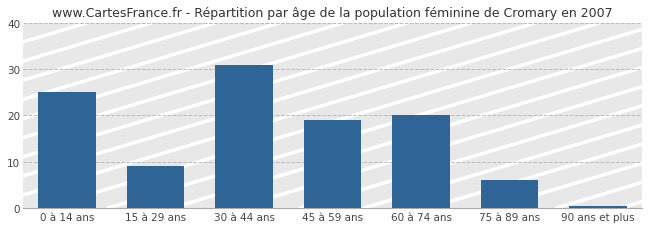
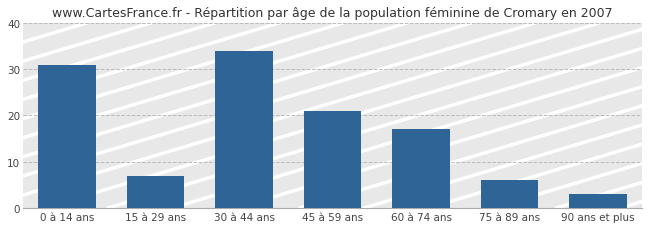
0 à 14 ans: 25.0 -> 31.0
15 à 29 ans: 9.0 -> 7.0
30 à 44 ans: 31.0 -> 34.0
45 à 59 ans: 19.0 -> 21.0
60 à 74 ans: 20.0 -> 17.0
90 ans et plus: 0.4 -> 3.0
